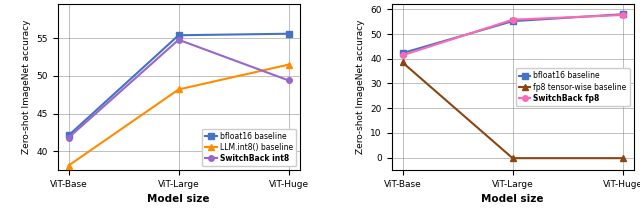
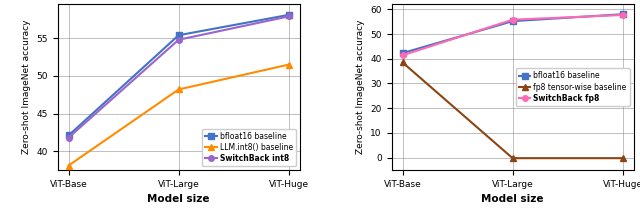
bfloat16 baseline/ViT-Huge: 55.6 -> 58.1
SwitchBack int8/ViT-Huge: 49.4 -> 57.9
